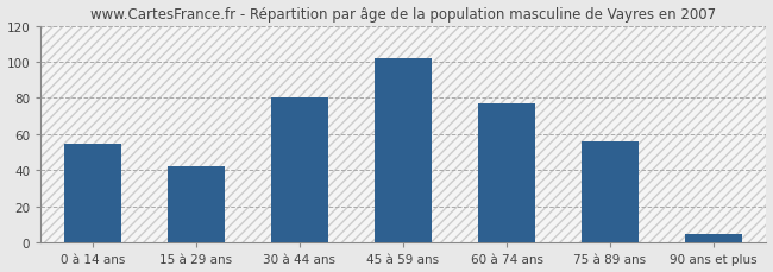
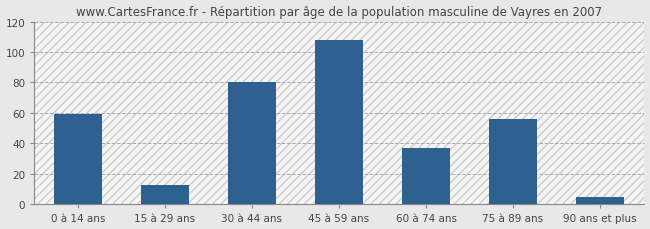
0 à 14 ans: 55 -> 59
15 à 29 ans: 42 -> 13
45 à 59 ans: 102 -> 108
60 à 74 ans: 77 -> 37
